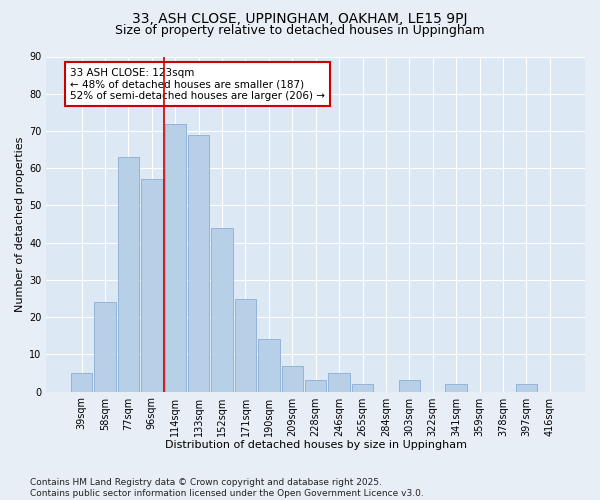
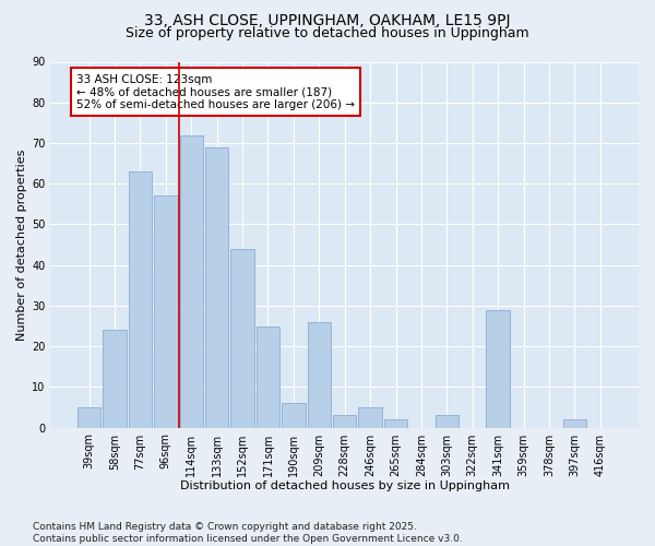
190sqm: 14 -> 6
209sqm: 7 -> 26
341sqm: 2 -> 29
